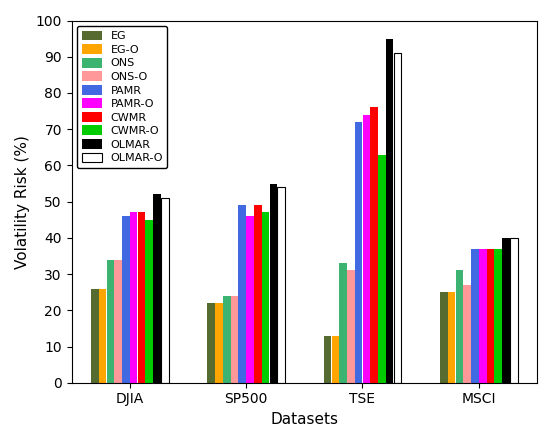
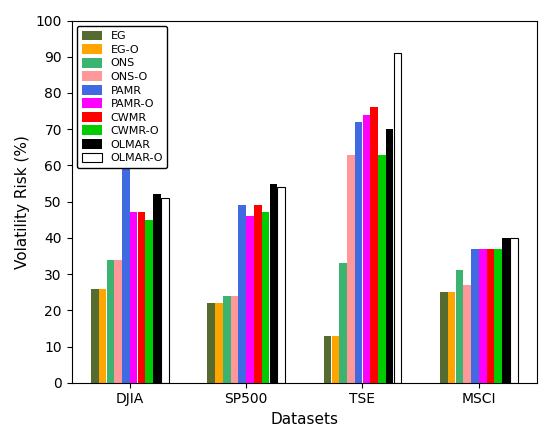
PAMR/DJIA: 46 -> 59
ONS-O/TSE: 31 -> 63
OLMAR/TSE: 95 -> 70
